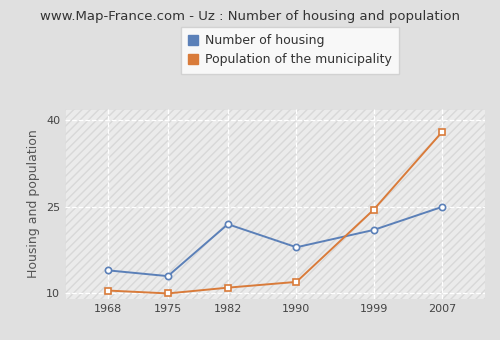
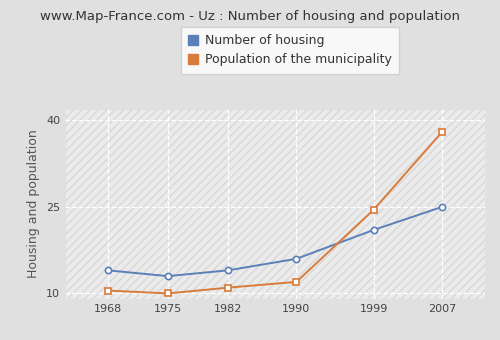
Number of housing/1982: 22 -> 14
Number of housing/1990: 18 -> 16
